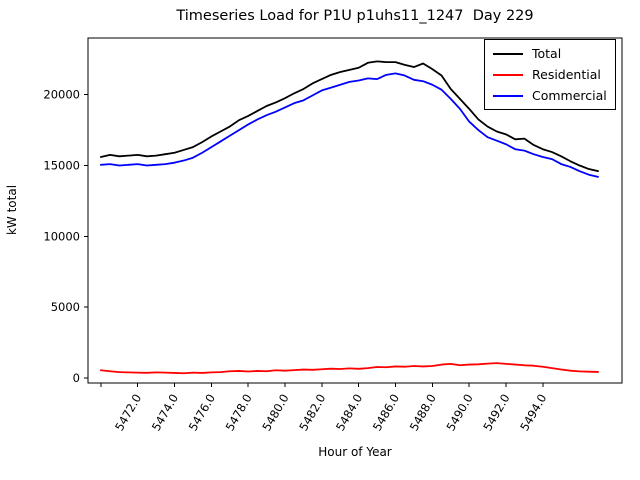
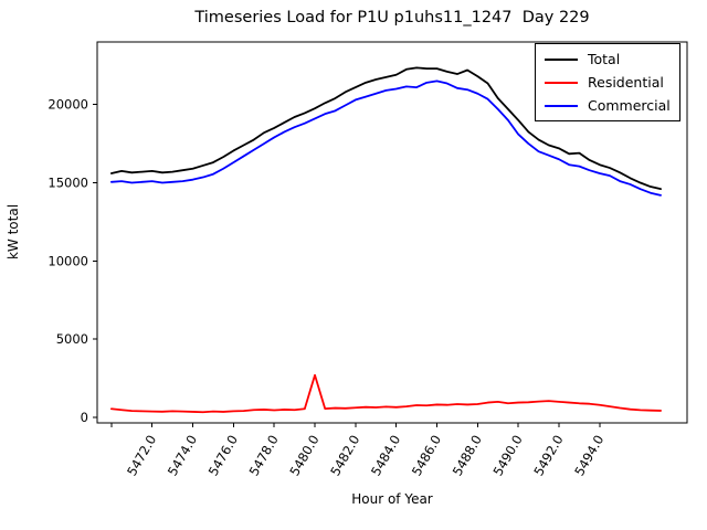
Residential/5480.0: 500 -> 2700
